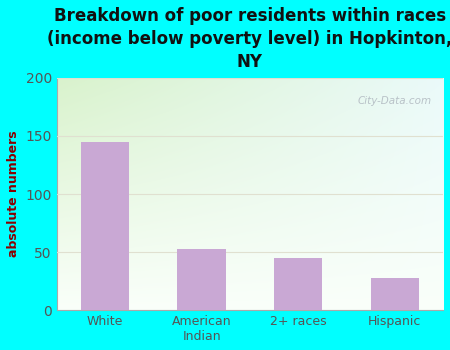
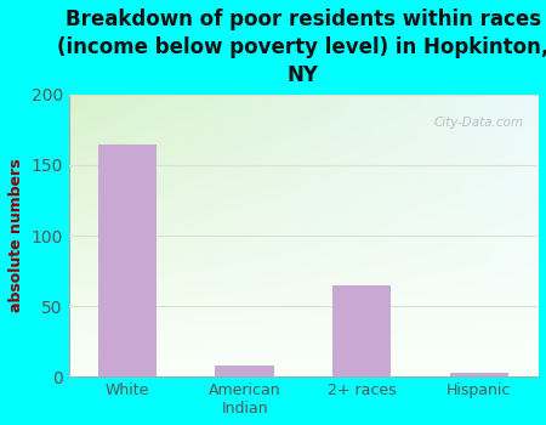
White: 145 -> 165
American Indian: 53 -> 8
2+ races: 45 -> 65
Hispanic: 28 -> 3
